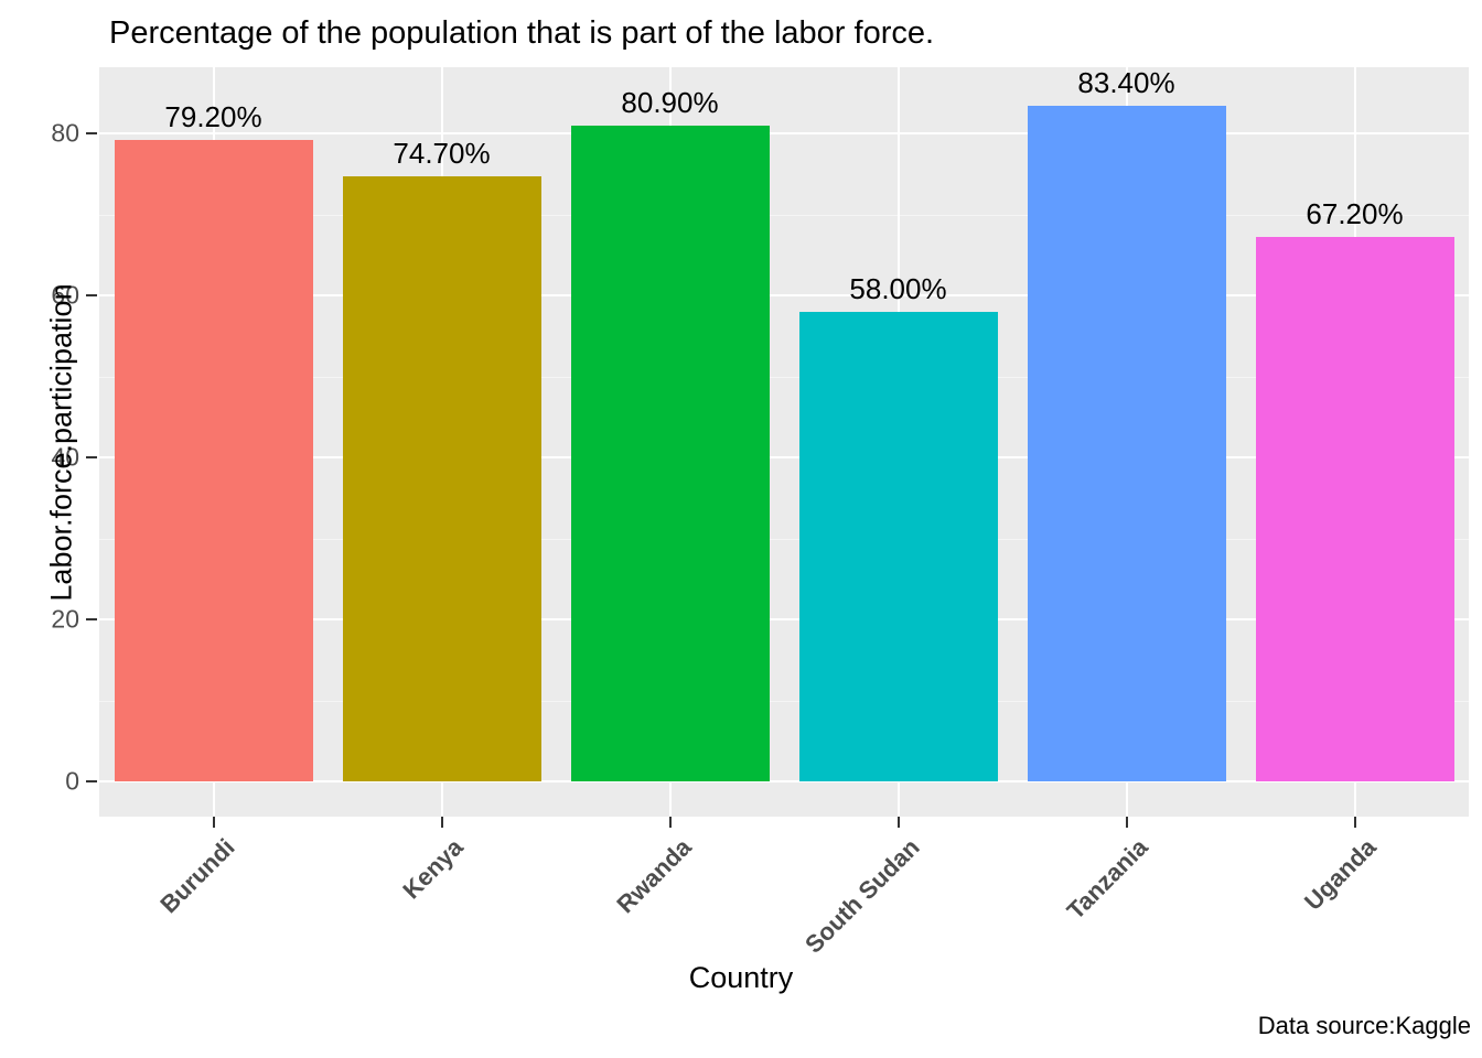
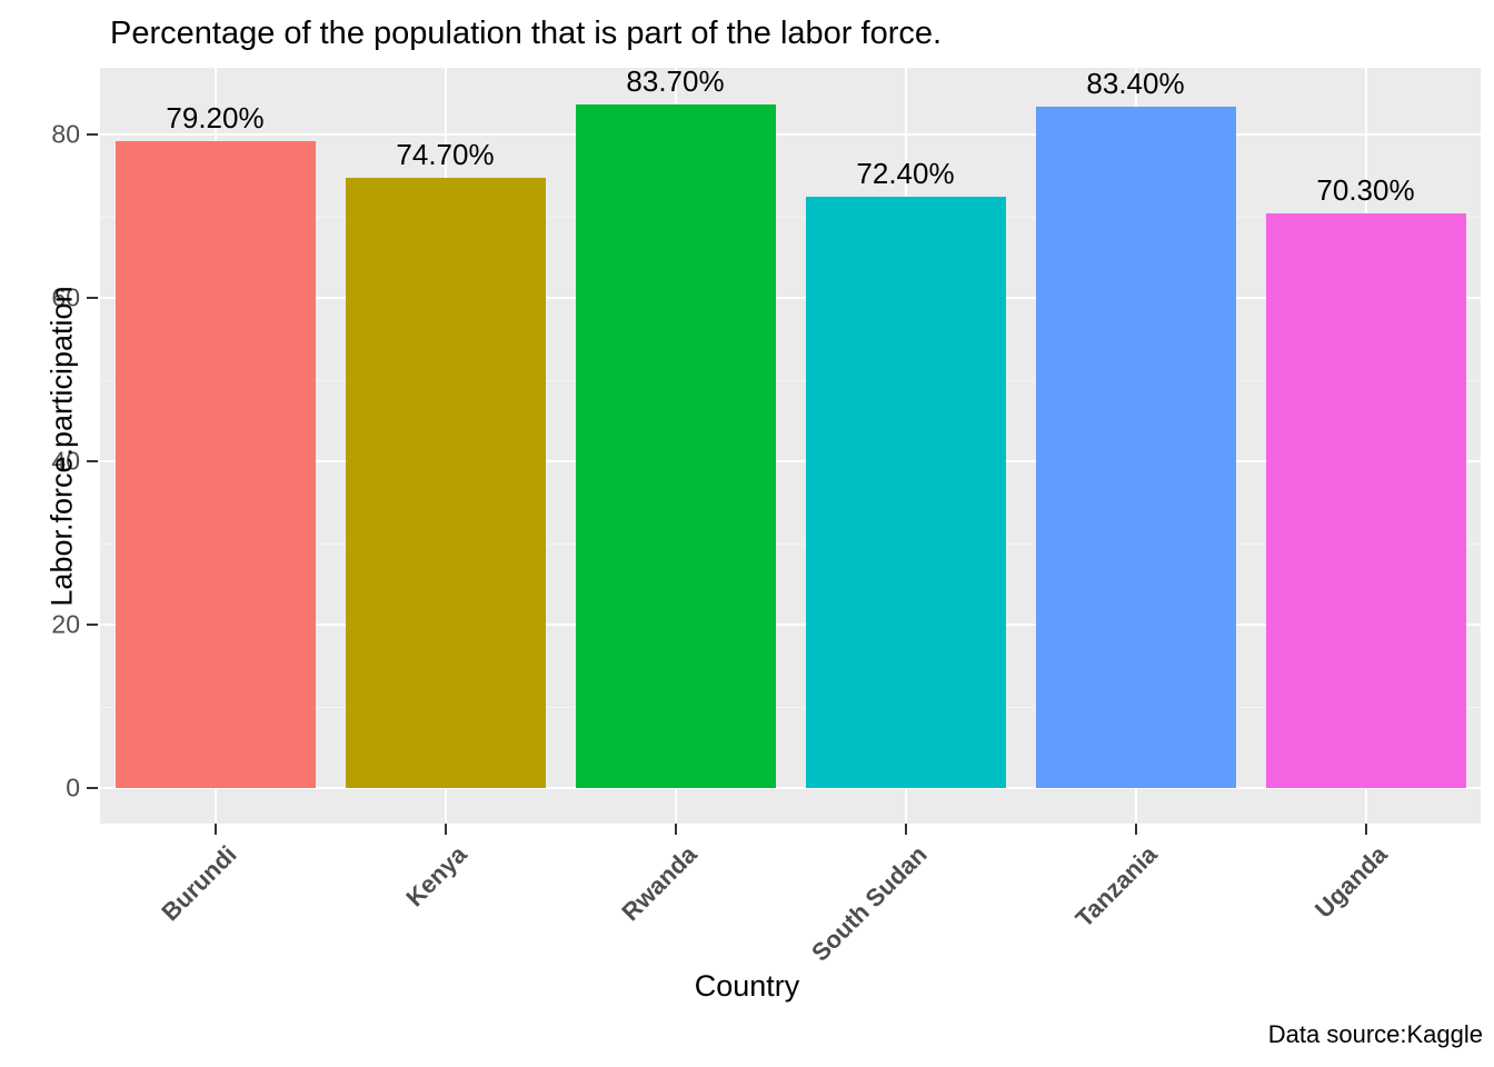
Rwanda: 80.90% -> 83.70%
South Sudan: 58.00% -> 72.40%
Uganda: 67.20% -> 70.30%
